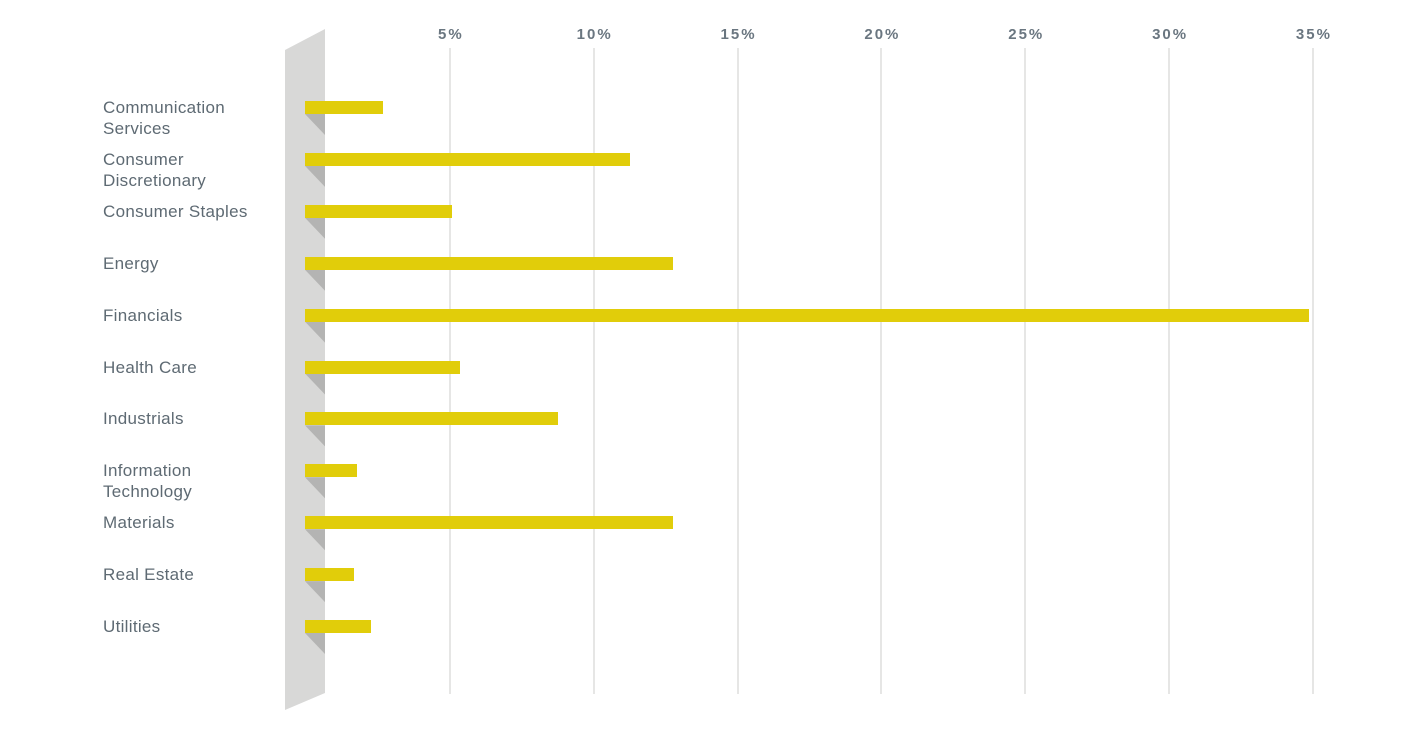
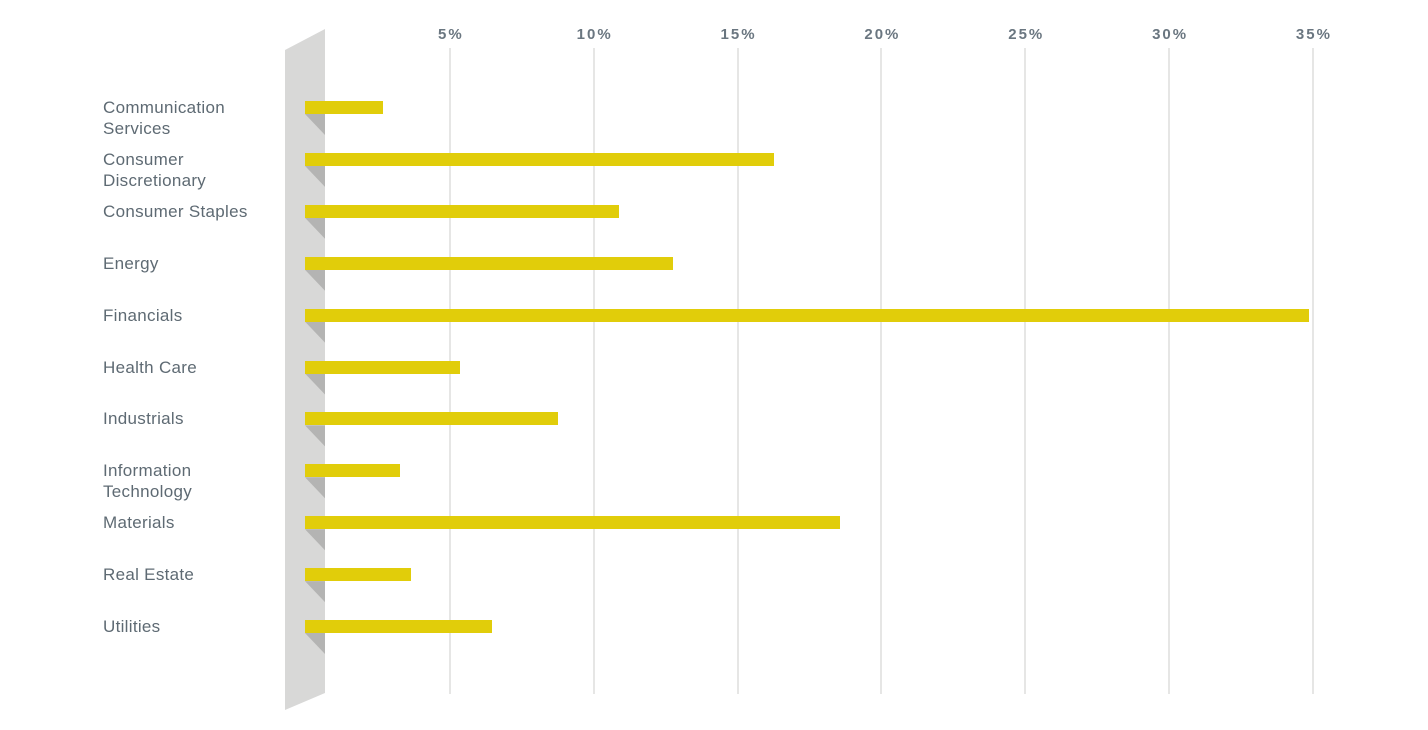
Consumer Discretionary: 11.3% -> 16.3%
Consumer Staples: 5.1% -> 10.9%
Information Technology: 1.8% -> 3.3%
Materials: 12.8% -> 18.6%
Real Estate: 1.7% -> 3.7%
Utilities: 2.3% -> 6.5%
